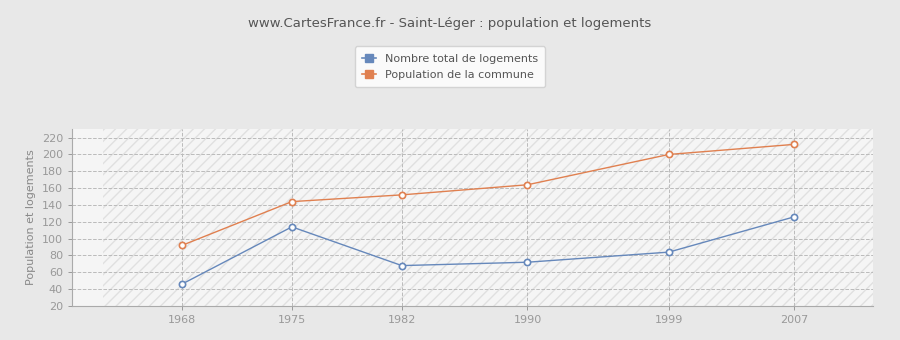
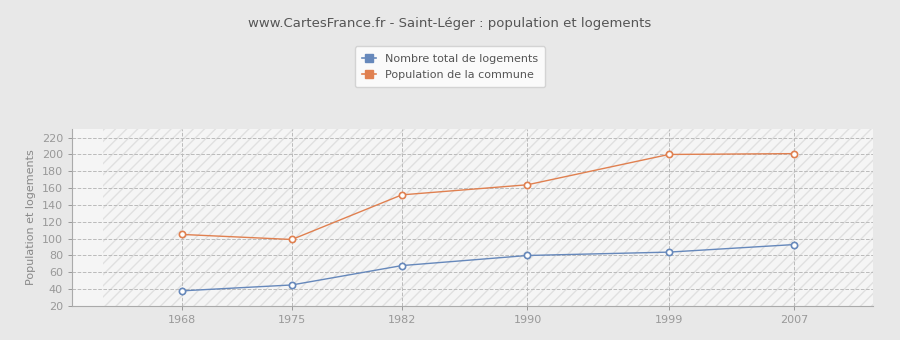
Nombre total de logements/1968: 46 -> 38
Population de la commune/1968: 92 -> 105
Nombre total de logements/1975: 114 -> 45
Population de la commune/1975: 144 -> 99
Nombre total de logements/1990: 72 -> 80
Nombre total de logements/2007: 126 -> 93
Population de la commune/2007: 212 -> 201
